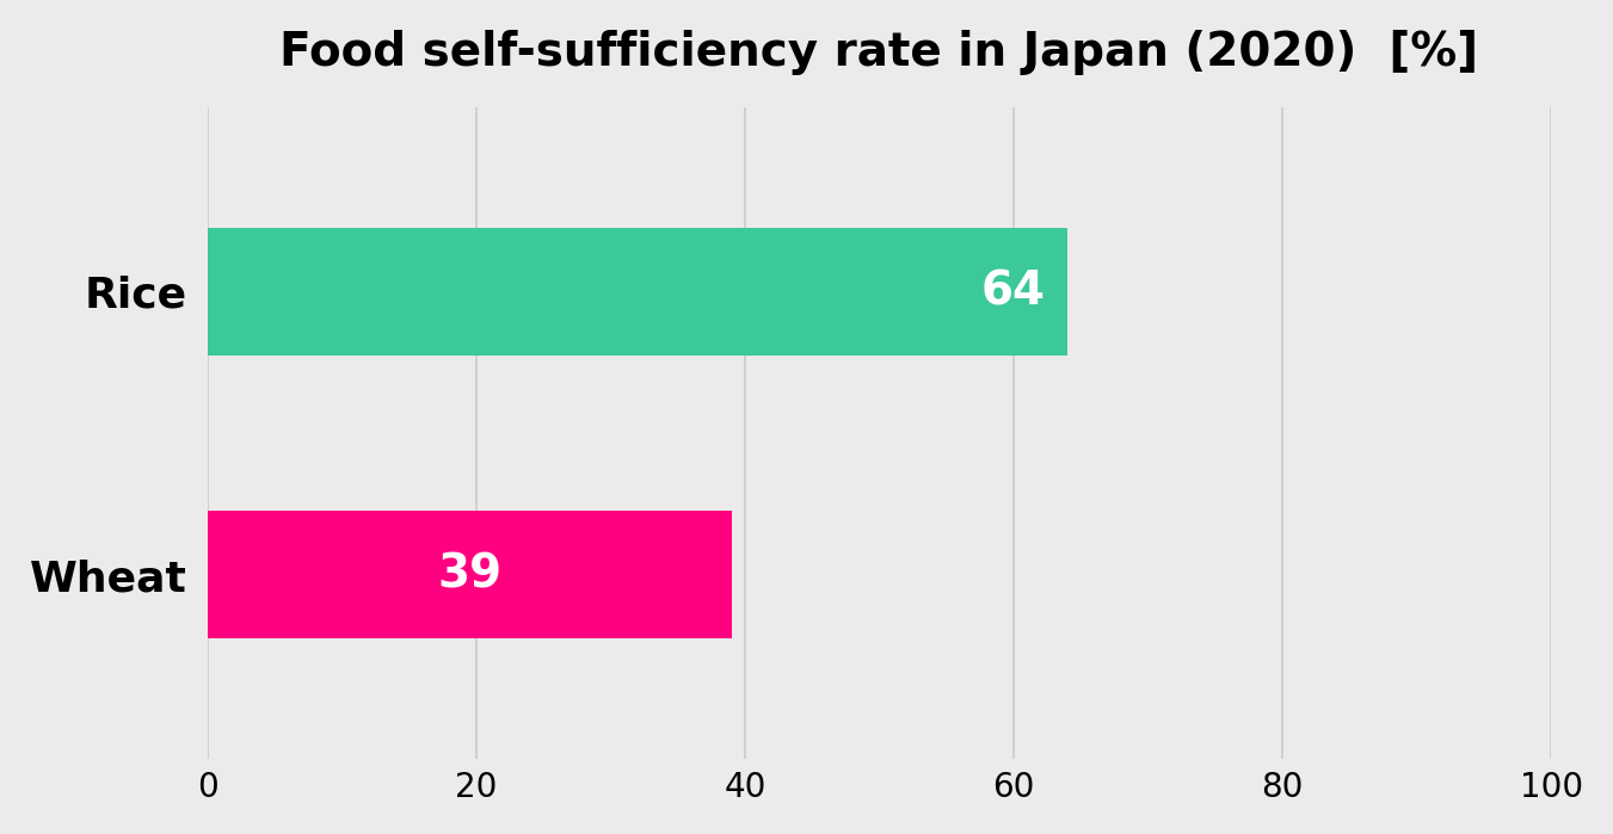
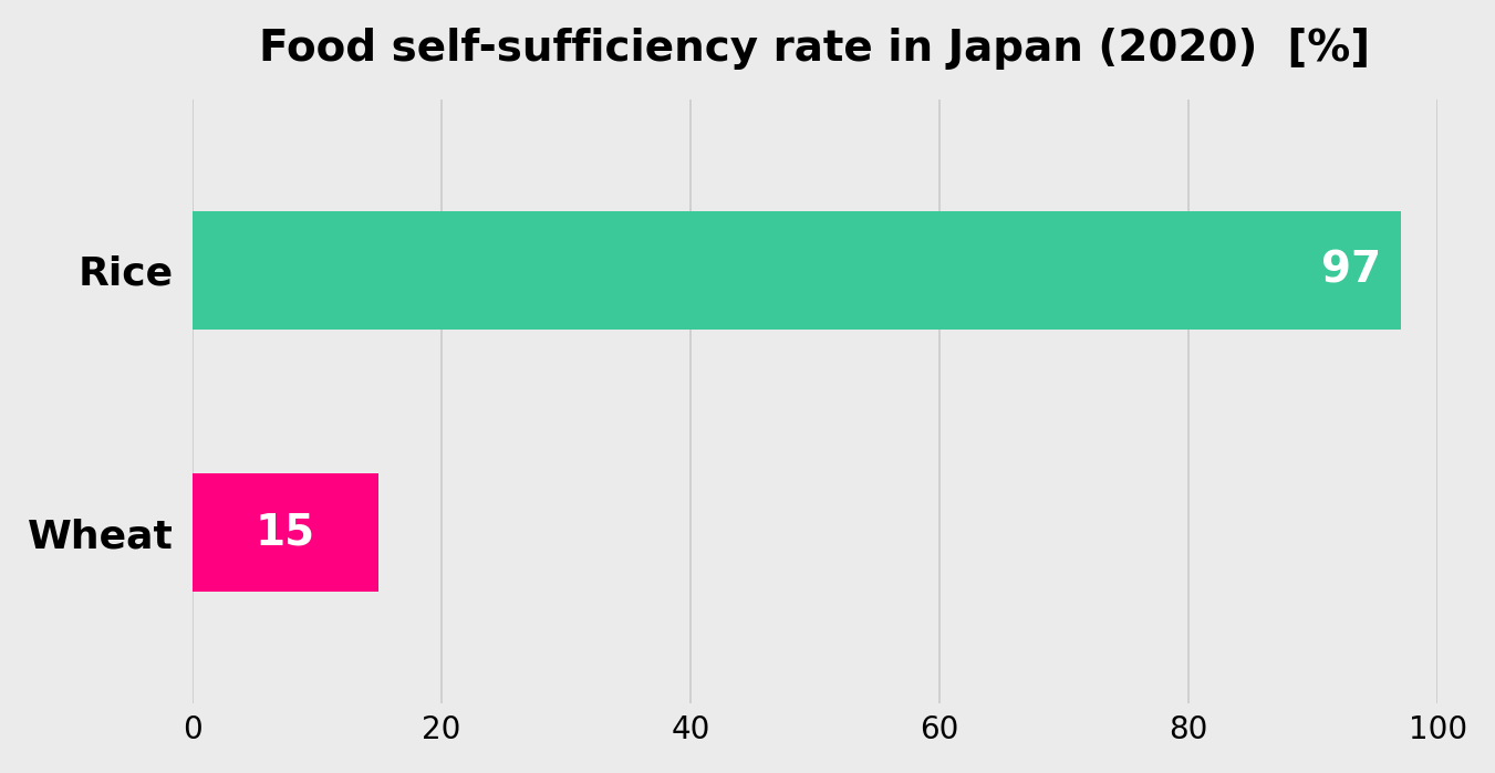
Rice: 64 -> 97
Wheat: 39 -> 15
